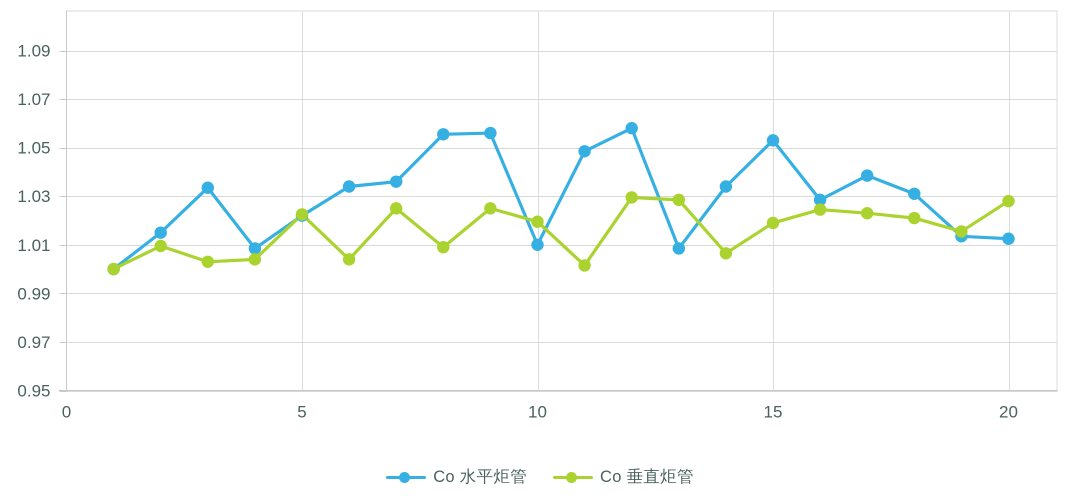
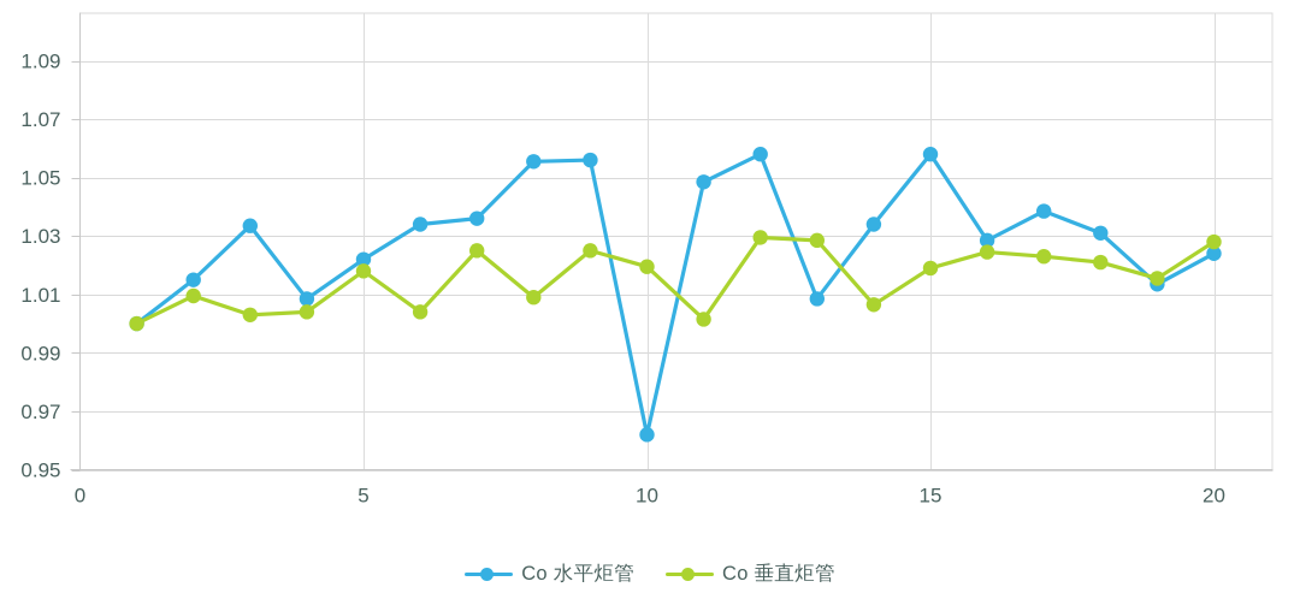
Co 垂直炬管/5: 1.022 -> 1.018
Co 水平炬管/10: 1.010 -> 0.962
Co 水平炬管/15: 1.053 -> 1.058
Co 水平炬管/20: 1.012 -> 1.024
